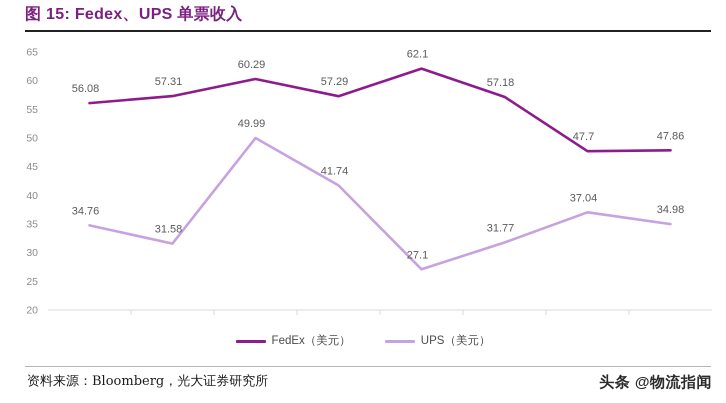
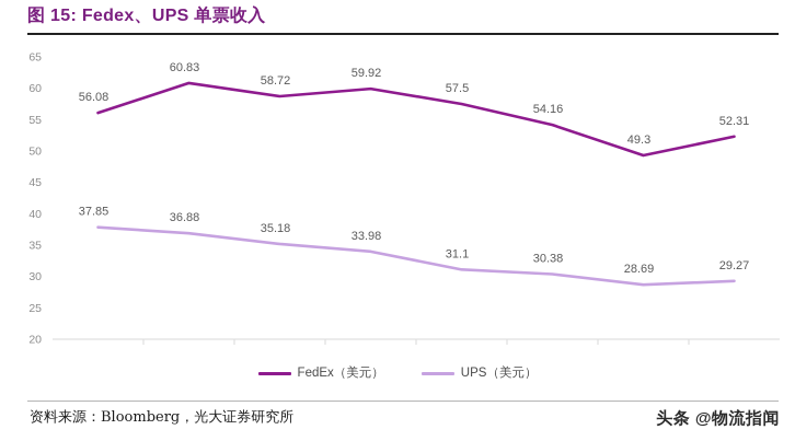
UPS（美元）/2011: 34.76 -> 37.85
FedEx（美元）/2012: 57.31 -> 60.83
UPS（美元）/2012: 31.58 -> 36.88
FedEx（美元）/2013: 60.29 -> 58.72
UPS（美元）/2013: 49.99 -> 35.18
FedEx（美元）/2014: 57.29 -> 59.92
UPS（美元）/2014: 41.74 -> 33.98
FedEx（美元）/2015: 62.1 -> 57.5
UPS（美元）/2015: 27.1 -> 31.1
FedEx（美元）/2016: 57.18 -> 54.16
UPS（美元）/2016: 31.77 -> 30.38
FedEx（美元）/2017: 47.7 -> 49.3
UPS（美元）/2017: 37.04 -> 28.69
FedEx（美元）/2018: 47.86 -> 52.31
UPS（美元）/2018: 34.98 -> 29.27
